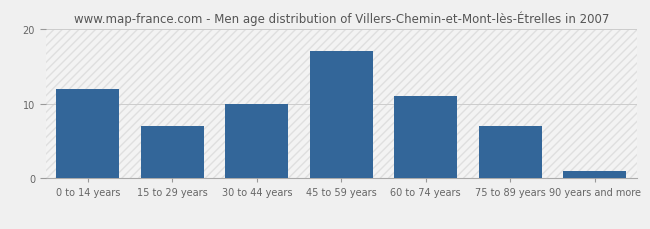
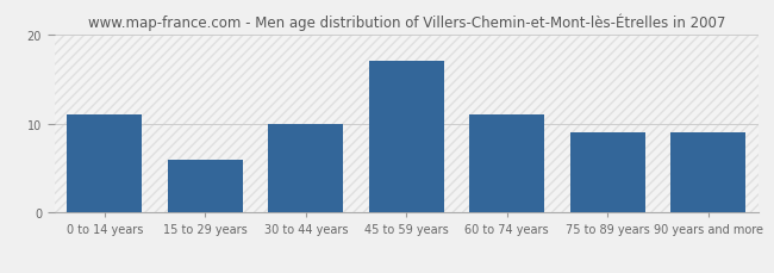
0 to 14 years: 12 -> 11
15 to 29 years: 7 -> 6
75 to 89 years: 7 -> 9
90 years and more: 1 -> 9
